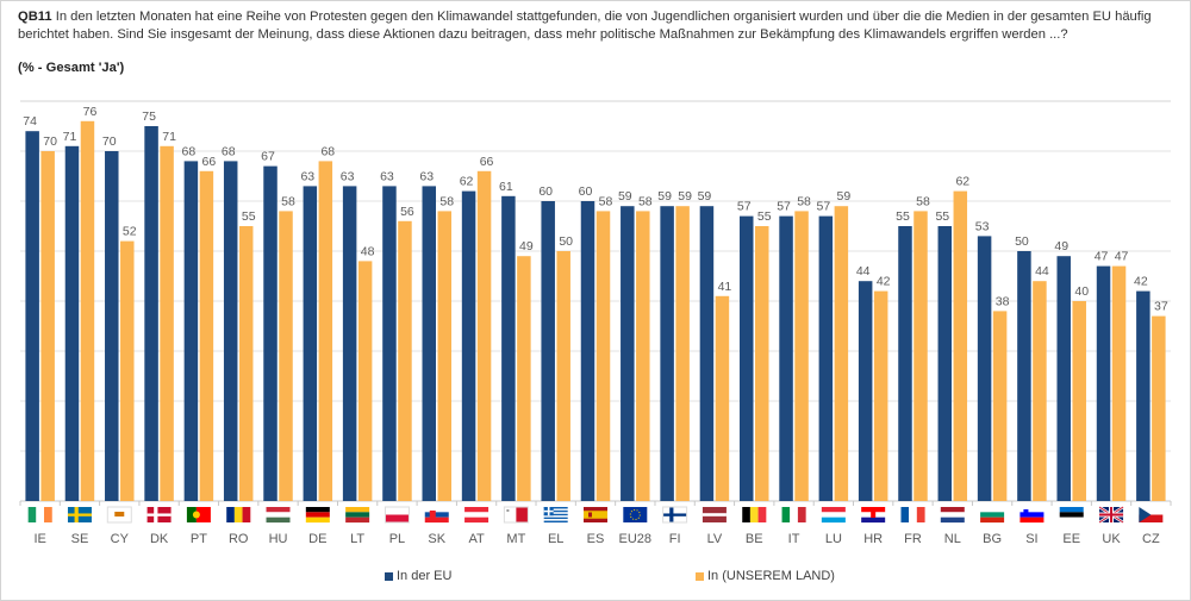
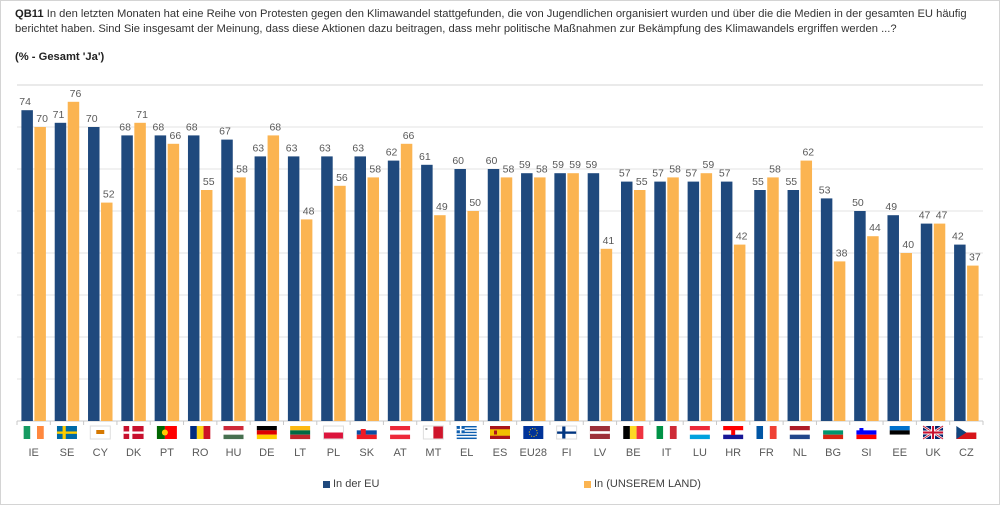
In der EU/DK: 75 -> 68
In der EU/HR: 44 -> 57
